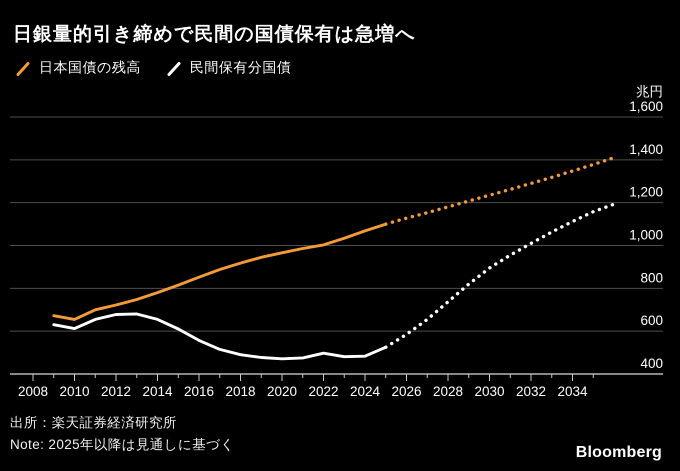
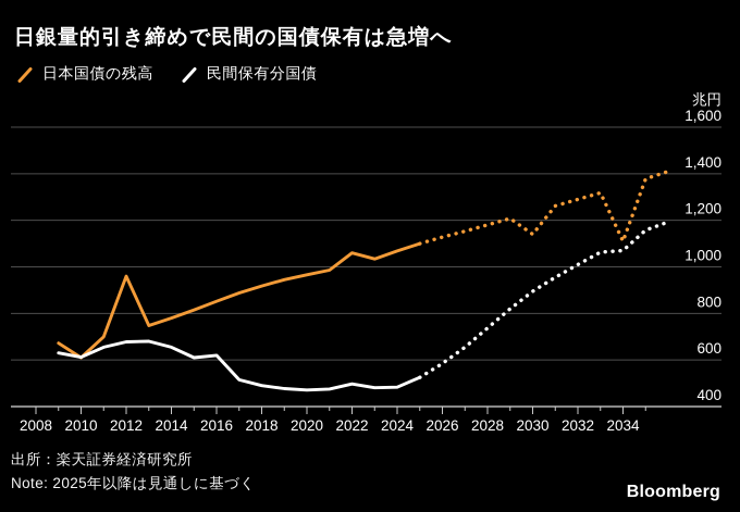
日本国債の残高/2010: 660 -> 610
日本国債の残高/2012: 720 -> 960
民間保有分国債/2016: 560 -> 620
日本国債の残高/2022: 1000 -> 1060
日本国債の残高/2030: 1240 -> 1140
日本国債の残高/2034: 1350 -> 1110
民間保有分国債/2034: 1110 -> 1070
